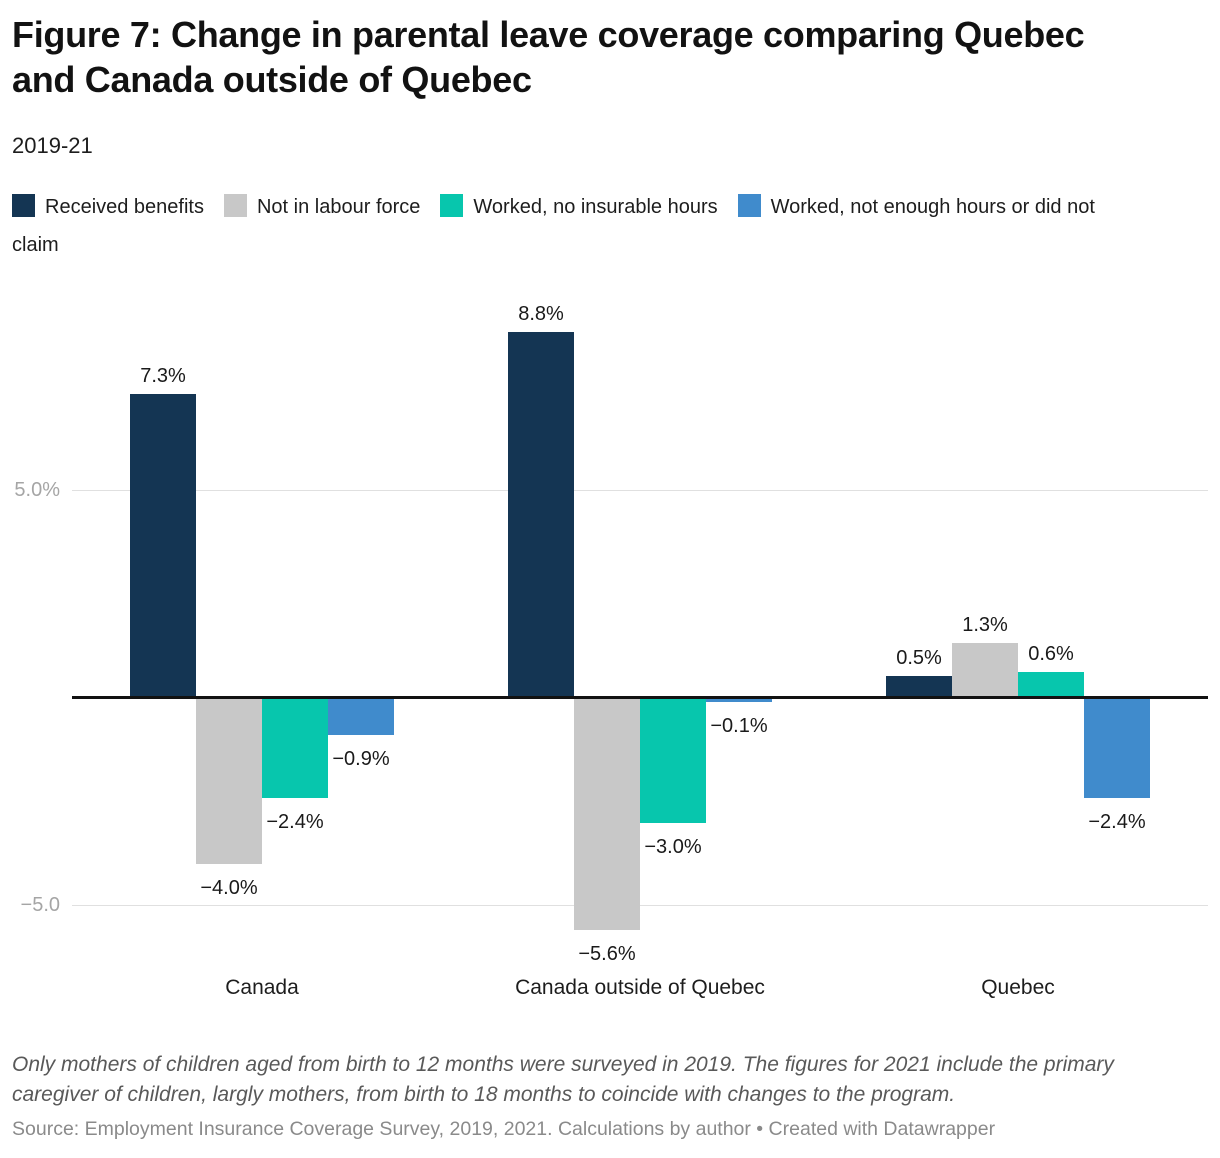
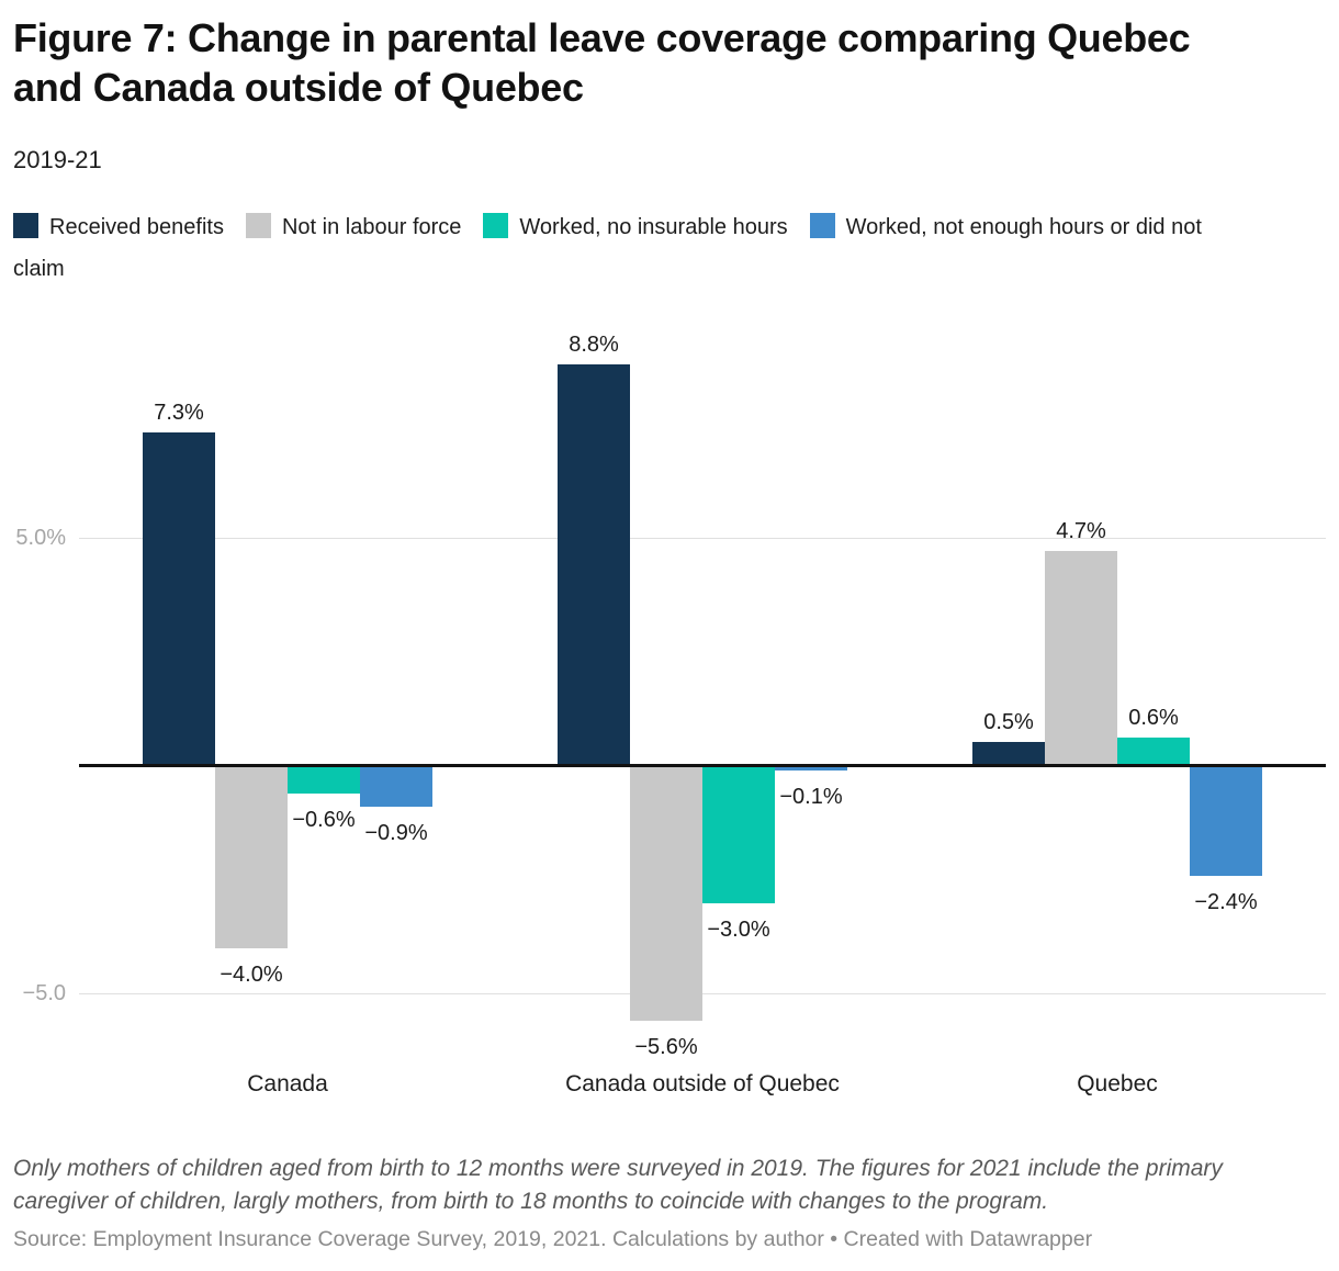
Worked, no insurable hours/Canada: −2.4% -> −0.6%
Not in labour force/Quebec: 1.3% -> 4.7%
